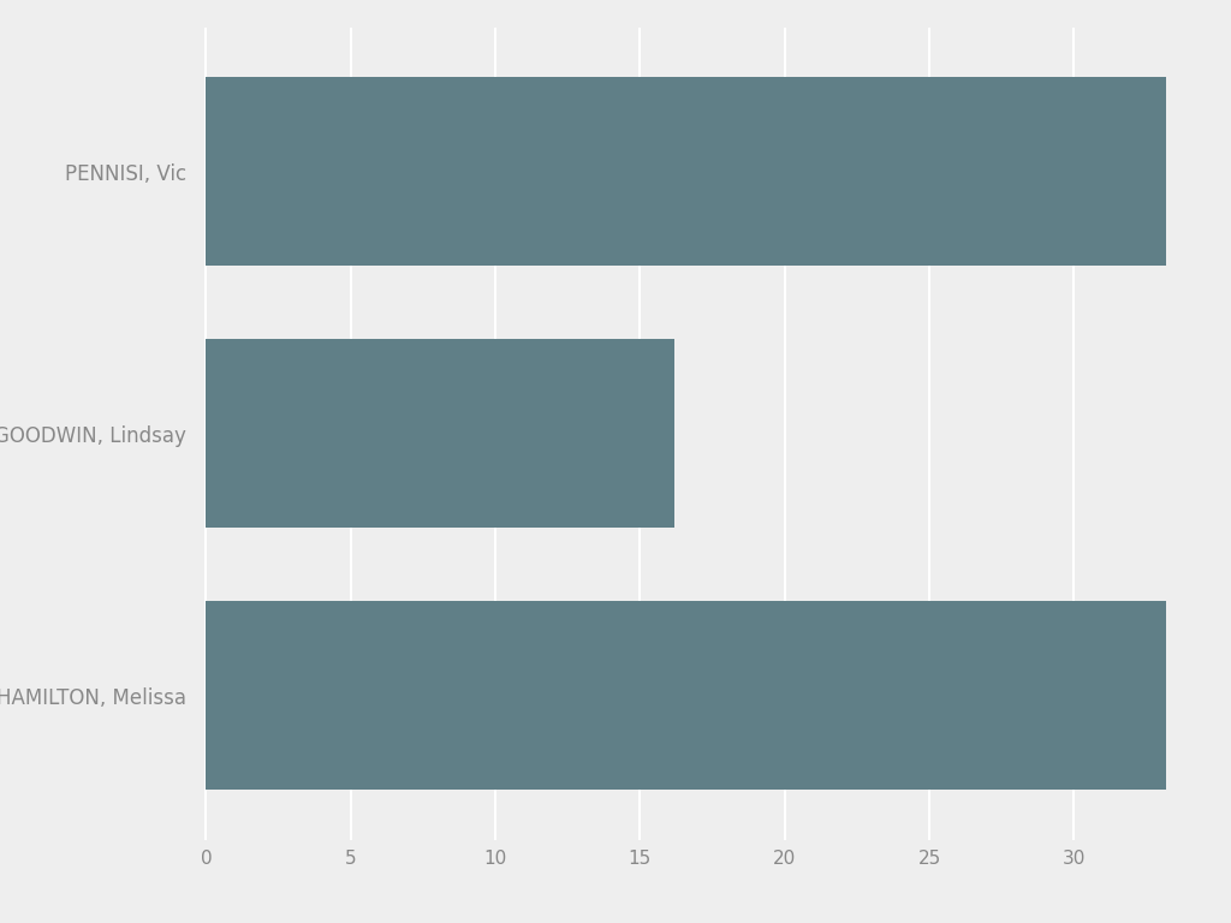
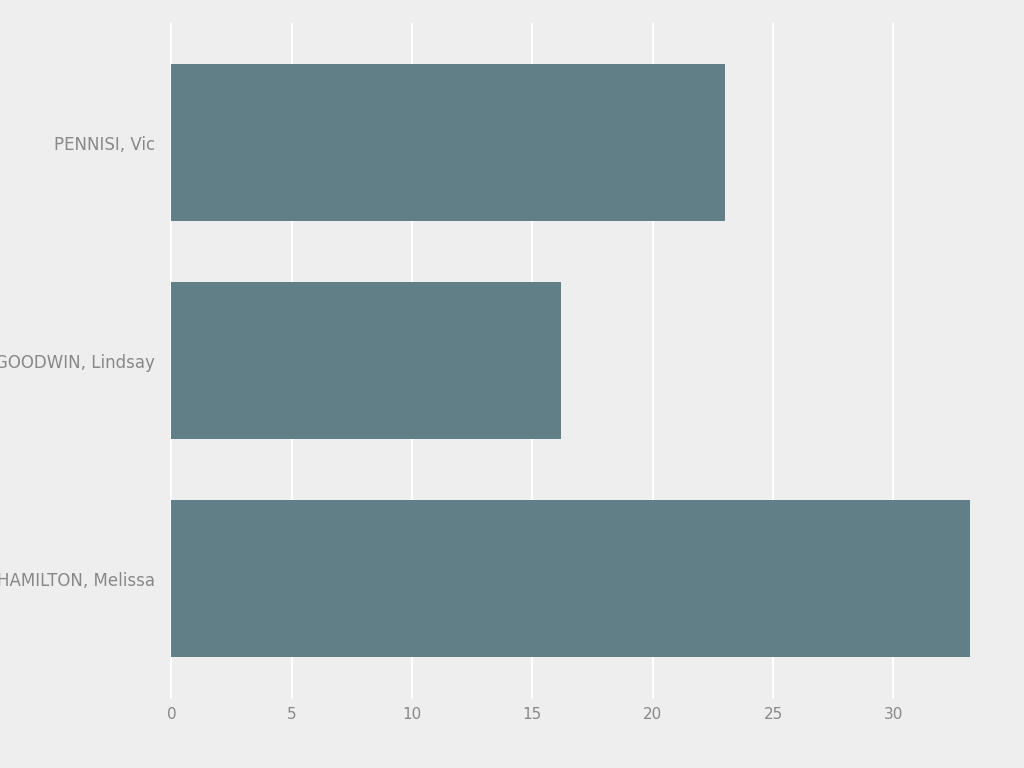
PENNISI, Vic: 33.2 -> 23.0
